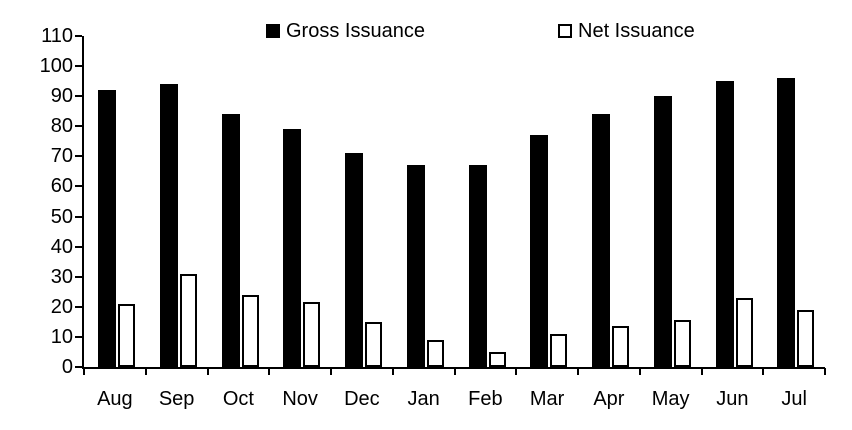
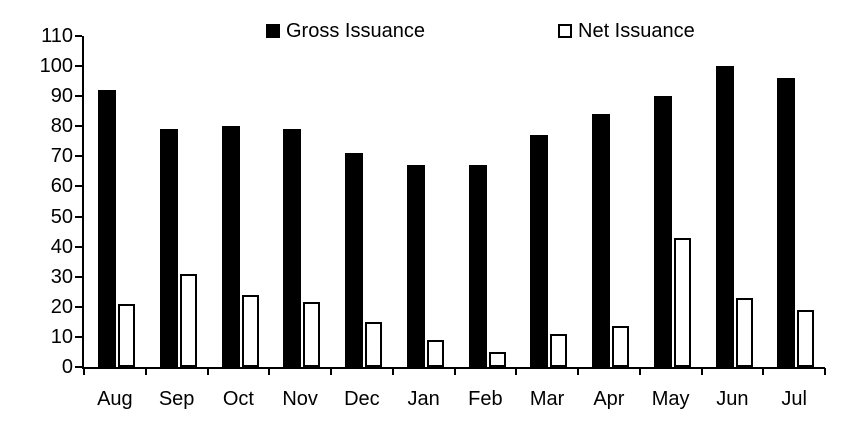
Gross Issuance/Sep: 94 -> 79
Gross Issuance/Oct: 84 -> 80
Net Issuance/May: 16 -> 43
Gross Issuance/Jun: 95 -> 100
